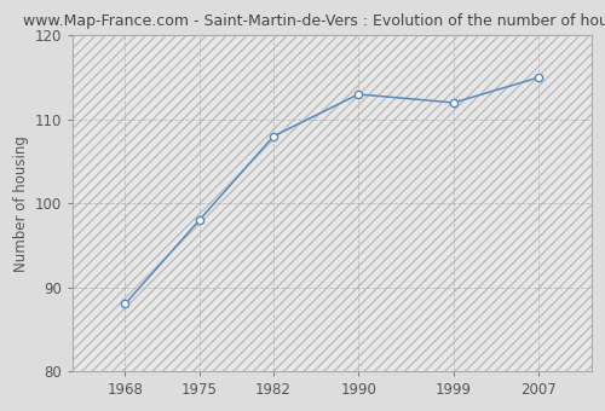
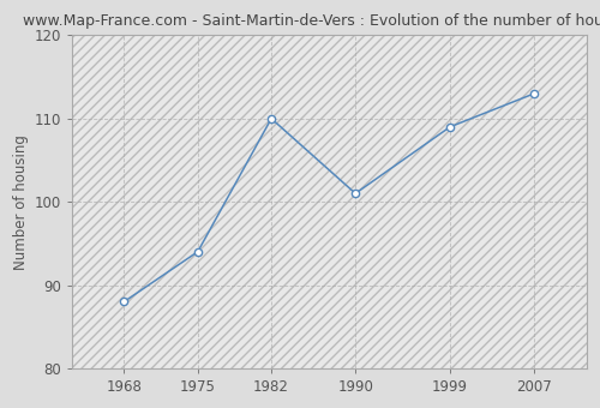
1975: 98 -> 94
1982: 108 -> 110
1990: 113 -> 101
1999: 112 -> 109
2007: 115 -> 113
